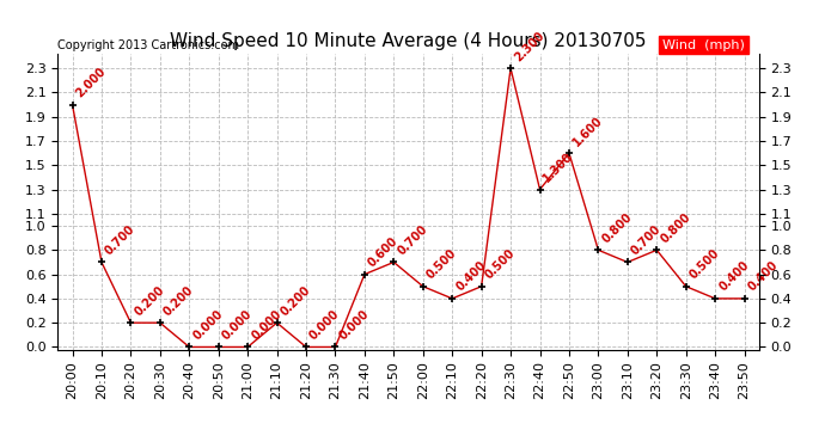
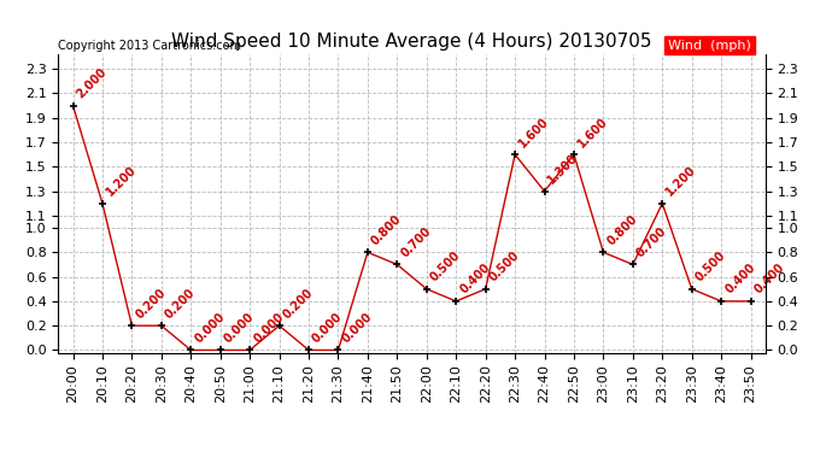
20:10: 0.700 -> 1.200
21:40: 0.600 -> 0.800
22:30: 2.3 -> 1.6
23:20: 0.800 -> 1.200
